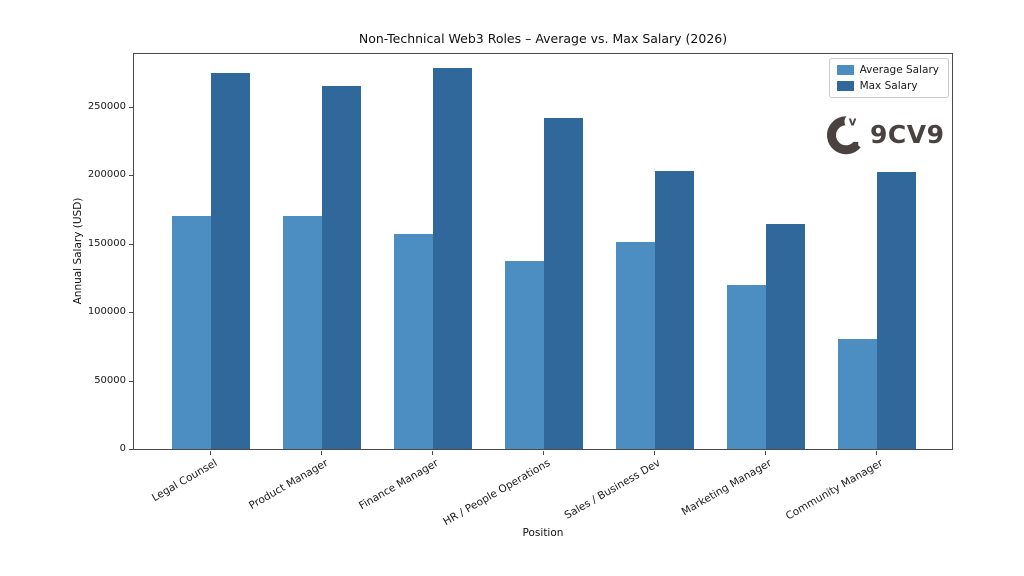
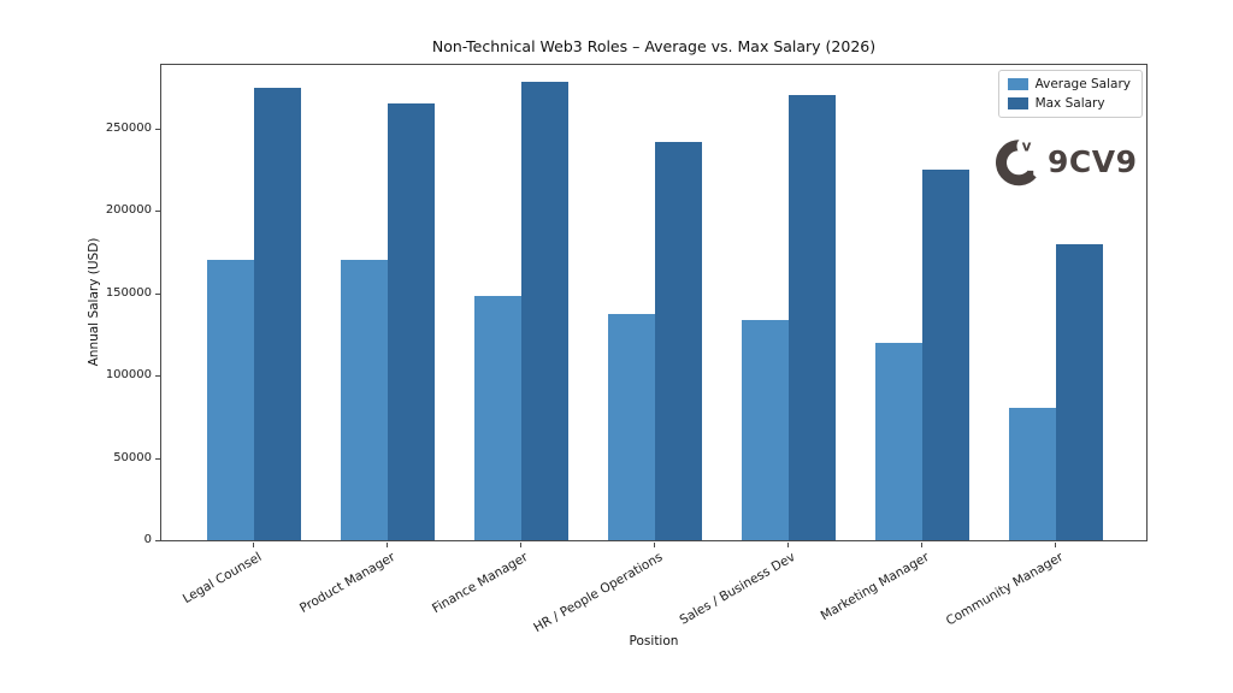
Average Salary/Finance Manager: 157000 -> 148000
Average Salary/Sales / Business Dev: 151000 -> 134000
Max Salary/Sales / Business Dev: 203000 -> 270000
Max Salary/Marketing Manager: 164000 -> 225000
Max Salary/Community Manager: 202000 -> 180000
